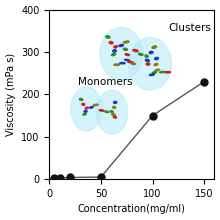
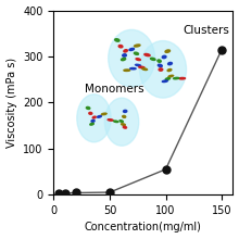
100: 150 -> 55
150: 230 -> 315
